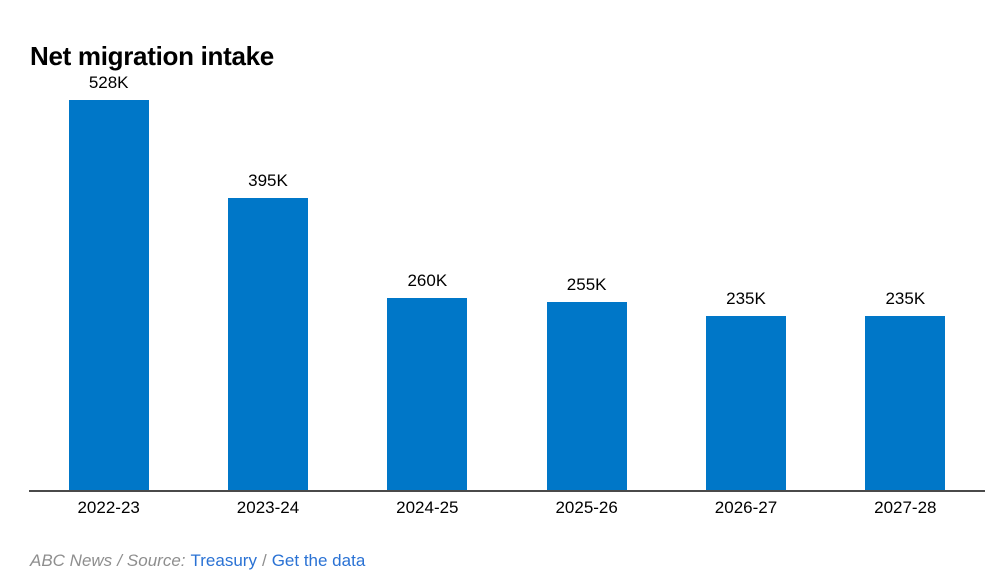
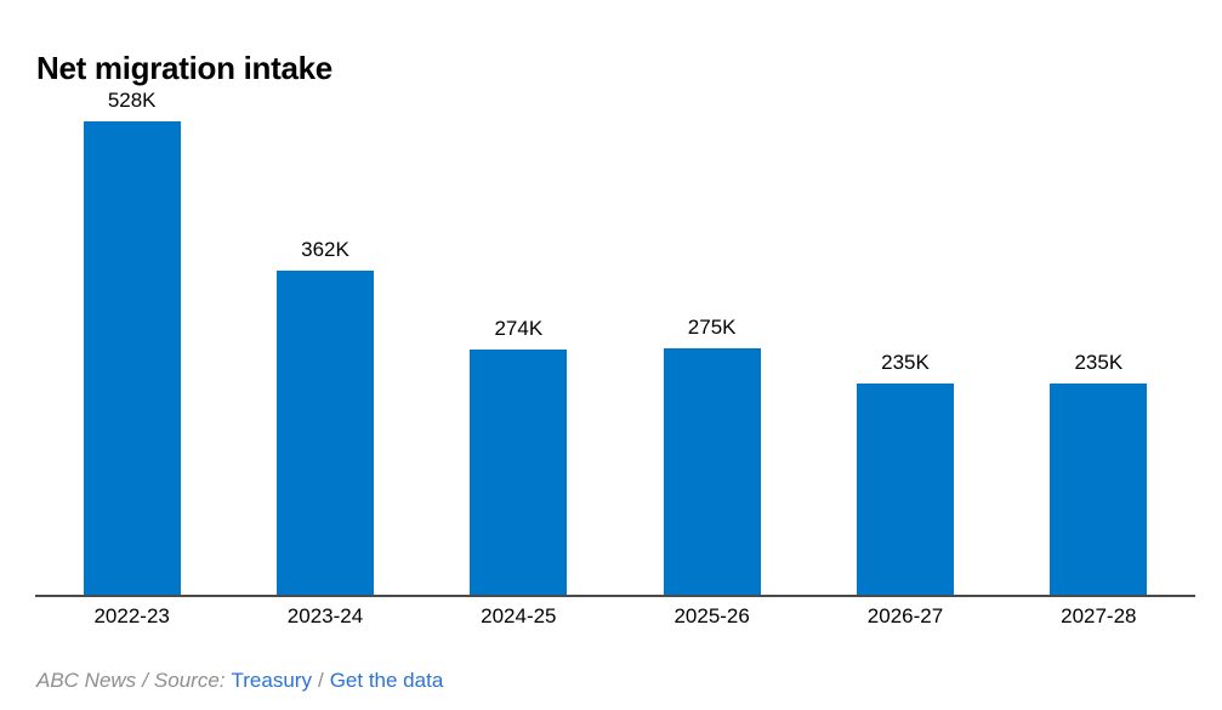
2023-24: 395K -> 362K
2024-25: 260K -> 274K
2025-26: 255K -> 275K
